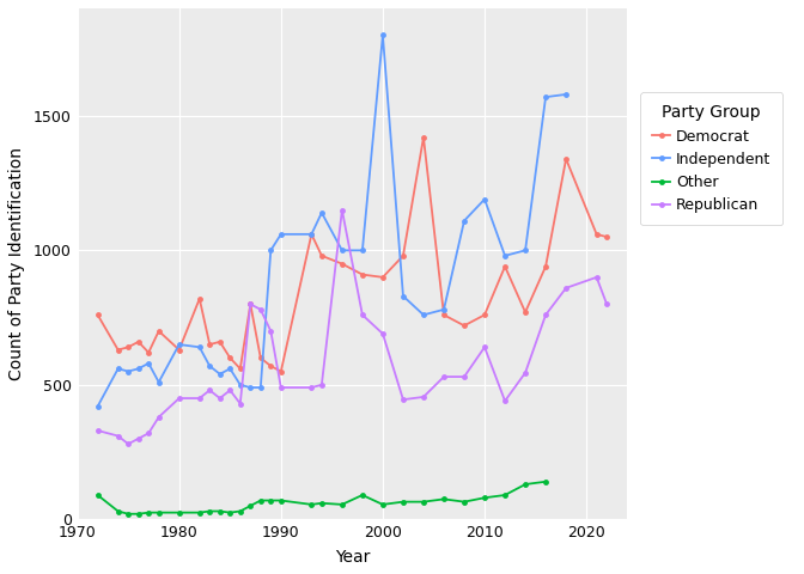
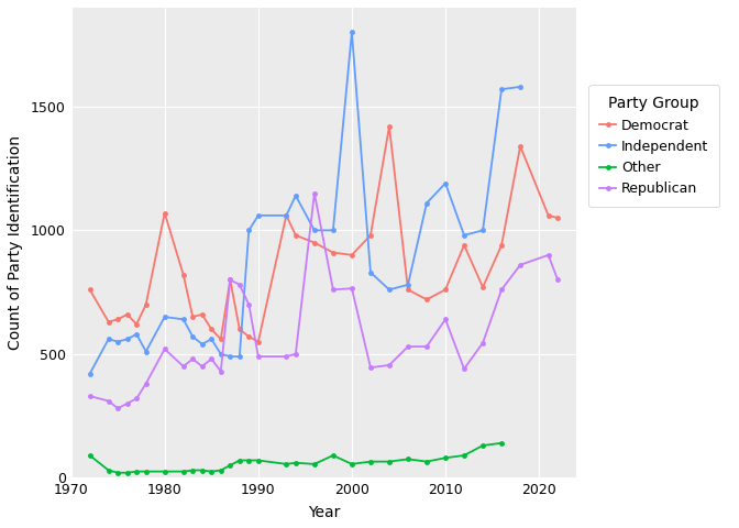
Democrat/1980: 630 -> 1070
Republican/1980: 450 -> 520
Republican/2000: 690 -> 765
